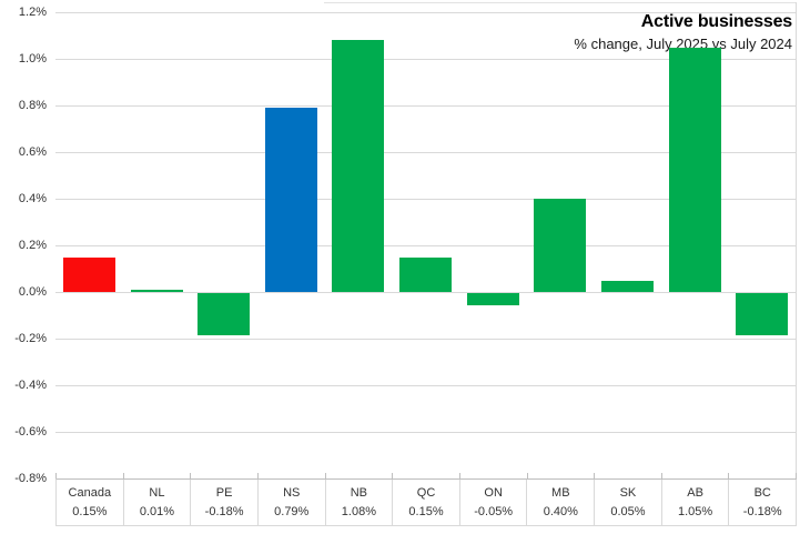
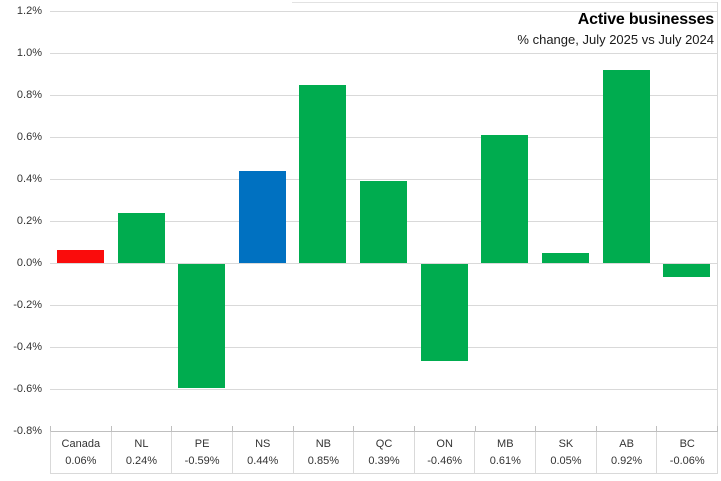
Canada: 0.15% -> 0.06%
NL: 0.01% -> 0.24%
PE: -0.18% -> -0.59%
NS: 0.79% -> 0.44%
NB: 1.08% -> 0.85%
QC: 0.15% -> 0.39%
ON: -0.05% -> -0.46%
MB: 0.40% -> 0.61%
AB: 1.05% -> 0.92%
BC: -0.18% -> -0.06%
